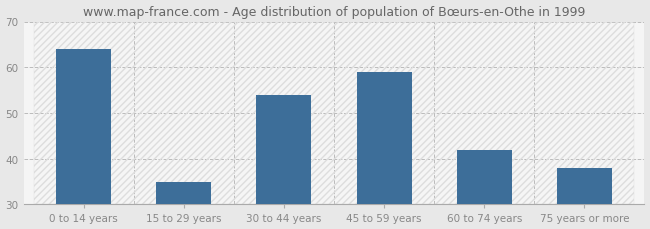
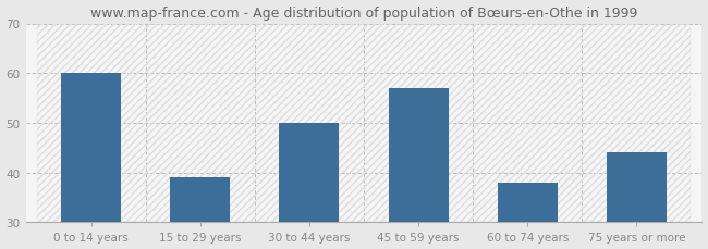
0 to 14 years: 64 -> 60
15 to 29 years: 35 -> 39
30 to 44 years: 54 -> 50
45 to 59 years: 59 -> 57
60 to 74 years: 42 -> 38
75 years or more: 38 -> 44
